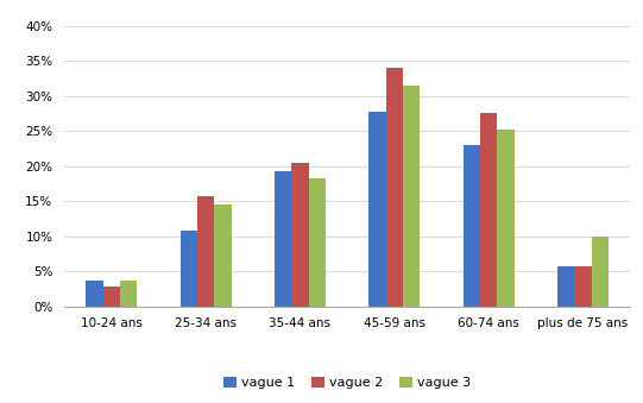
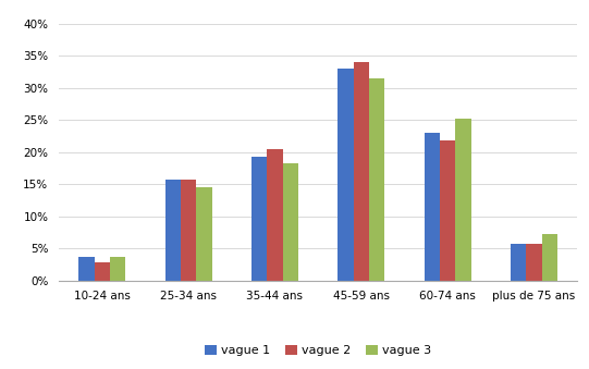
vague 1/25-34 ans: 10.8% -> 15.8%
vague 1/45-59 ans: 27.8% -> 33.1%
vague 2/60-74 ans: 27.6% -> 21.8%
vague 3/plus de 75 ans: 10.0% -> 7.2%
